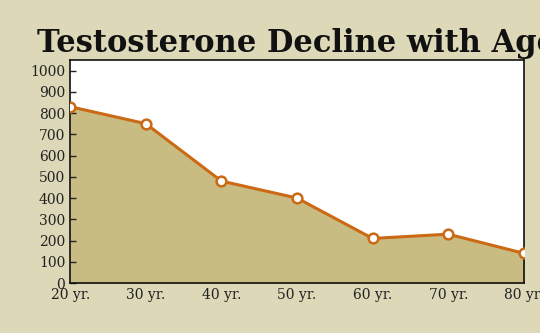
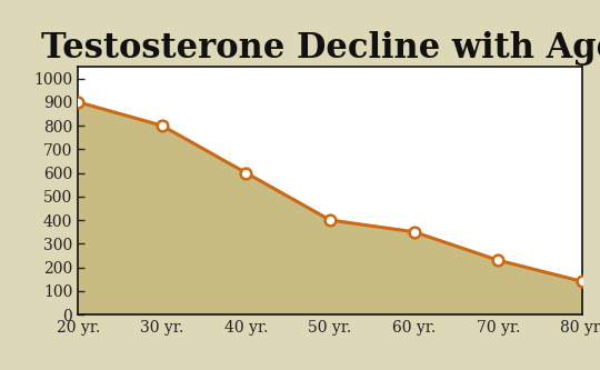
20 yr.: 830 -> 900
30 yr.: 750 -> 800
40 yr.: 480 -> 600
60 yr.: 210 -> 350
